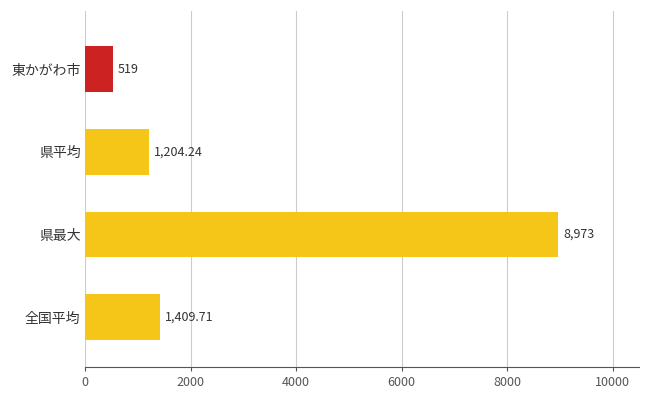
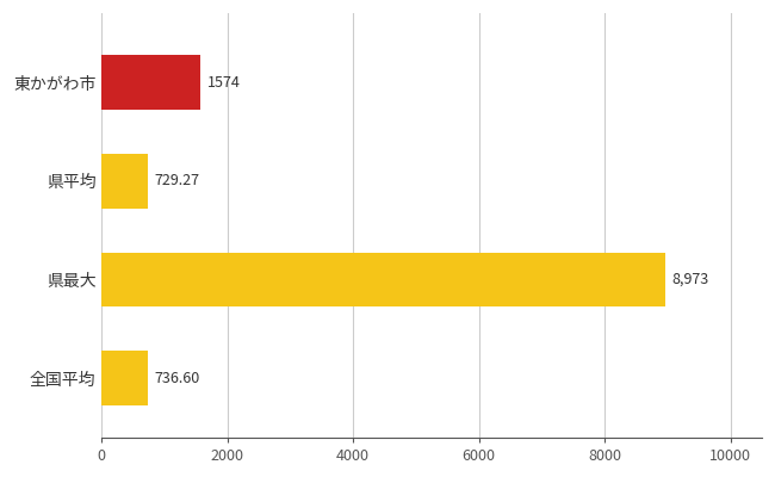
東かがわ市: 519 -> 1574
県平均: 1,204.24 -> 729.27
全国平均: 1,409.71 -> 736.60
